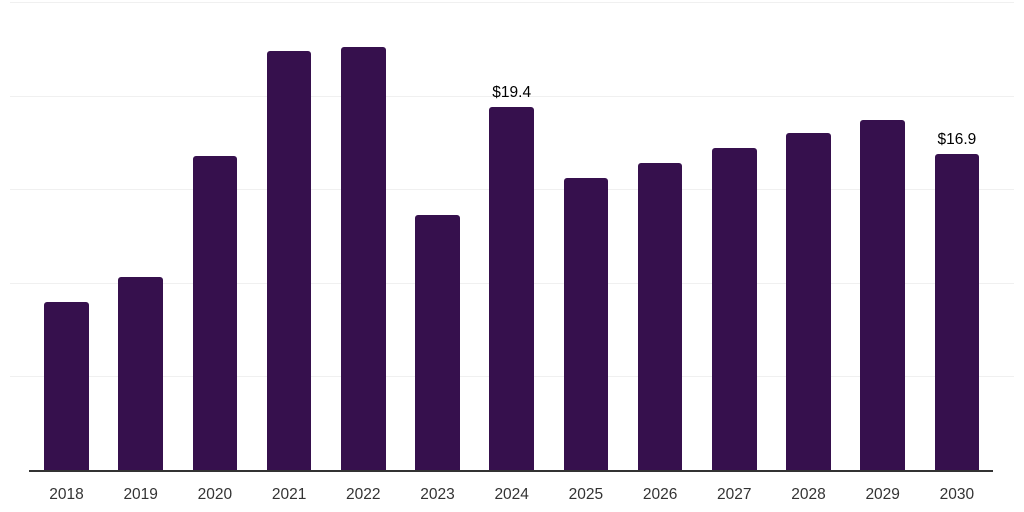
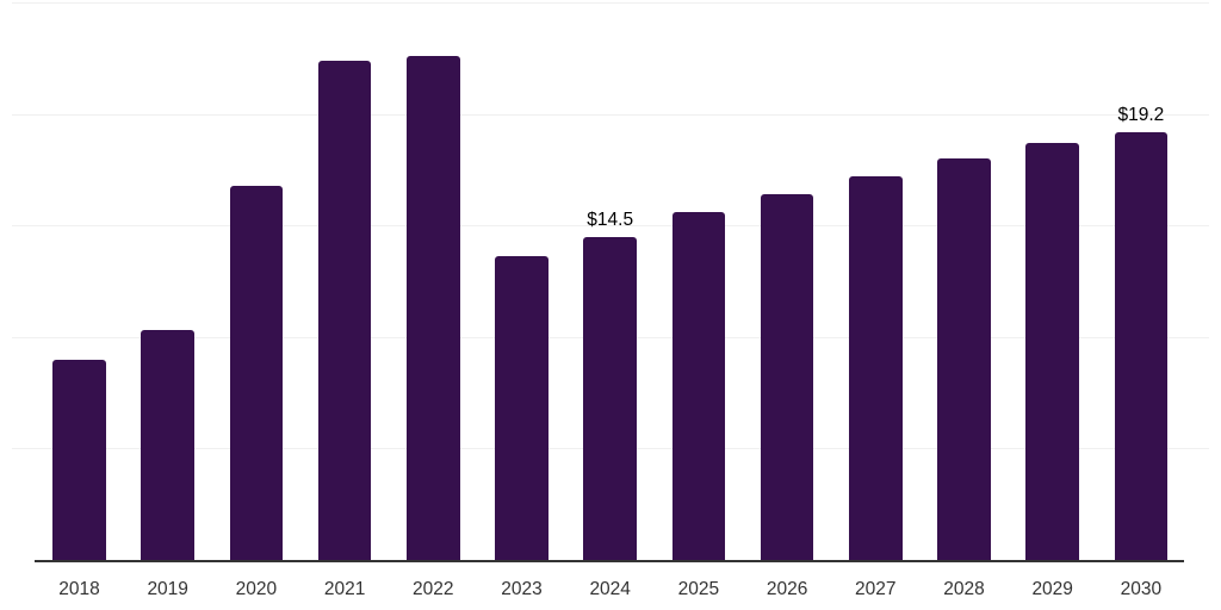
2024: $19.4 -> $14.5
2030: $16.9 -> $19.2
